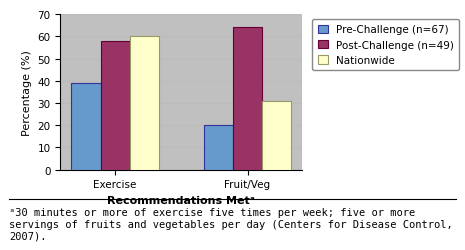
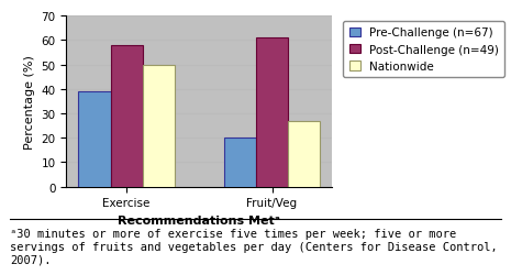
Nationwide/Exercise: 60 -> 50
Post-Challenge (n=49)/Fruit/Veg: 64 -> 61
Nationwide/Fruit/Veg: 31 -> 27
